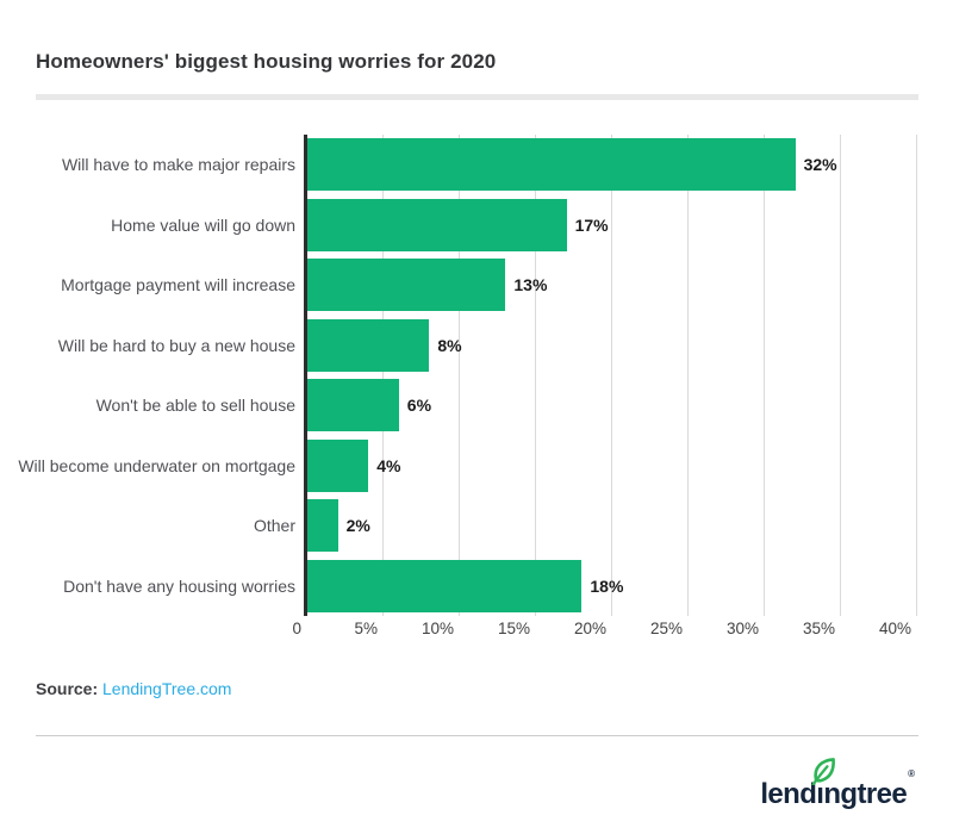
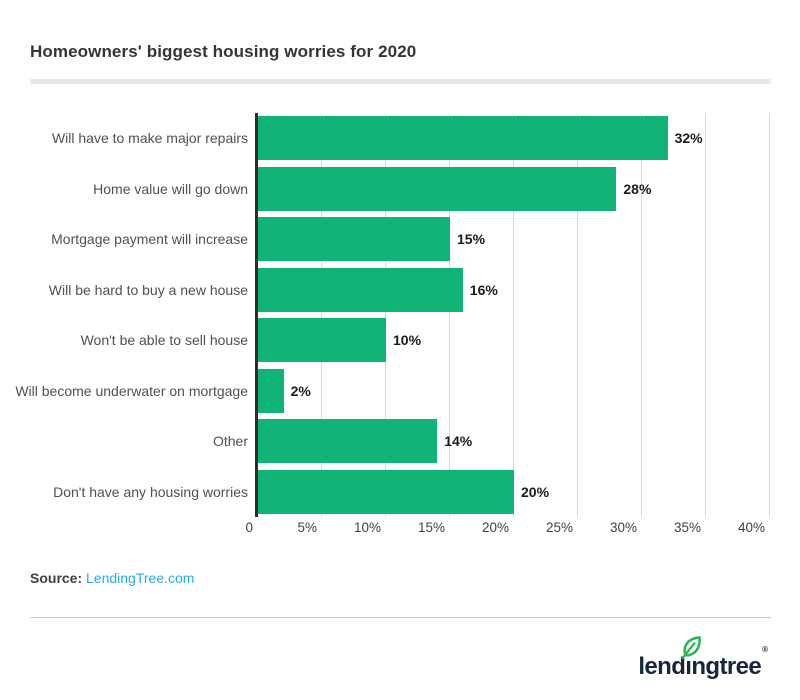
Home value will go down: 17% -> 28%
Mortgage payment will increase: 13% -> 15%
Will be hard to buy a new house: 8% -> 16%
Won't be able to sell house: 6% -> 10%
Will become underwater on mortgage: 4% -> 2%
Other: 2% -> 14%
Don't have any housing worries: 18% -> 20%
